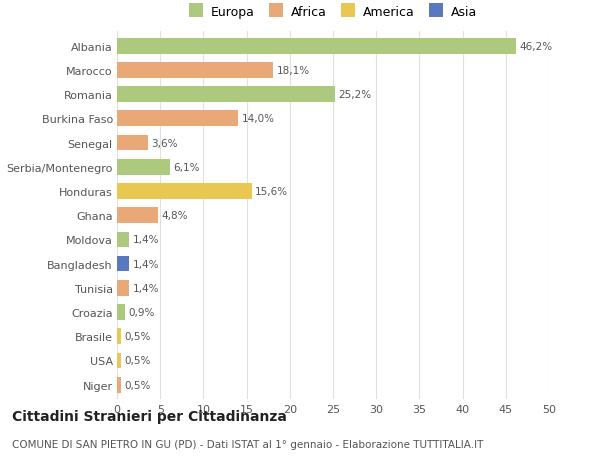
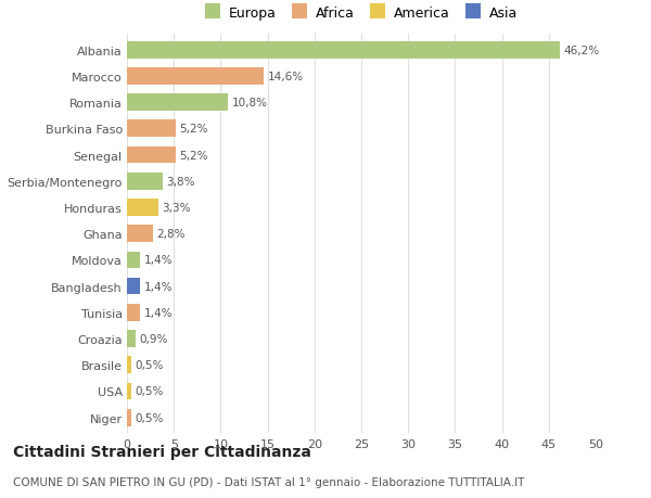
Marocco: 18,1% -> 14,6%
Romania: 25,2% -> 10,8%
Burkina Faso: 14,0% -> 5,2%
Senegal: 3,6% -> 5,2%
Serbia/Montenegro: 6,1% -> 3,8%
Honduras: 15,6% -> 3,3%
Ghana: 4,8% -> 2,8%
